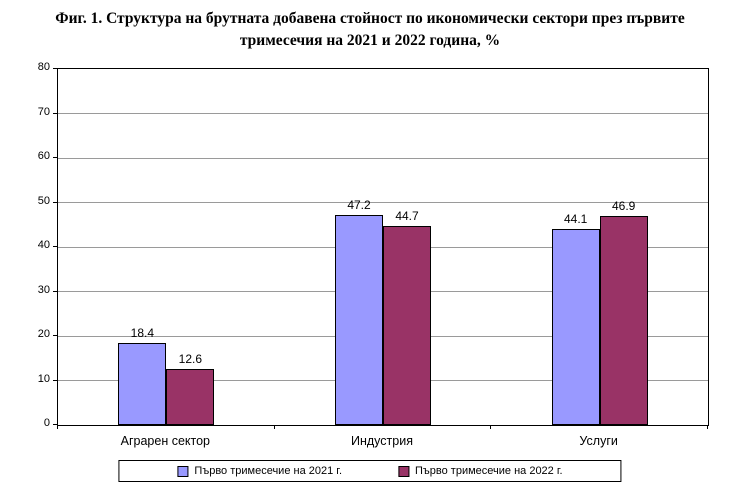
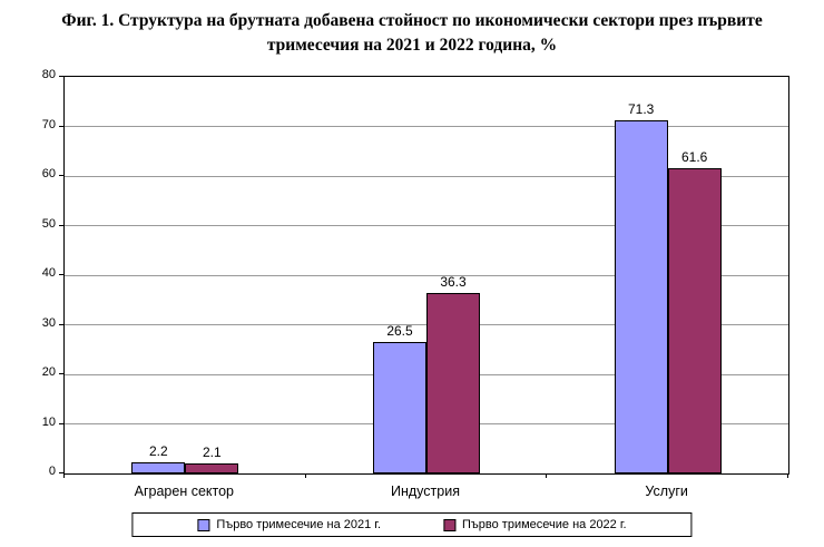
Първо тримесечие на 2021 г./Аграрен сектор: 18.4 -> 2.2
Първо тримесечие на 2022 г./Аграрен сектор: 12.6 -> 2.1
Първо тримесечие на 2021 г./Индустрия: 47.2 -> 26.5
Първо тримесечие на 2022 г./Индустрия: 44.7 -> 36.3
Първо тримесечие на 2021 г./Услуги: 44.1 -> 71.3
Първо тримесечие на 2022 г./Услуги: 46.9 -> 61.6
